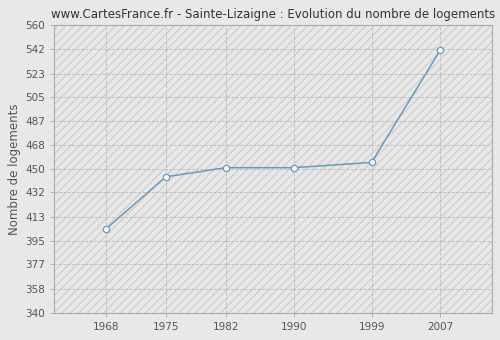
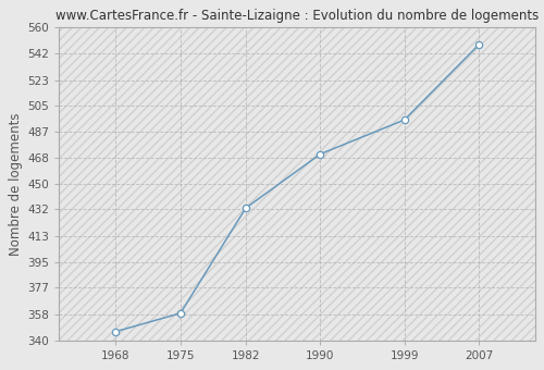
1968: 404 -> 346
1975: 444 -> 359
1982: 451 -> 433
1990: 451 -> 471
1999: 455 -> 495
2007: 541 -> 548
